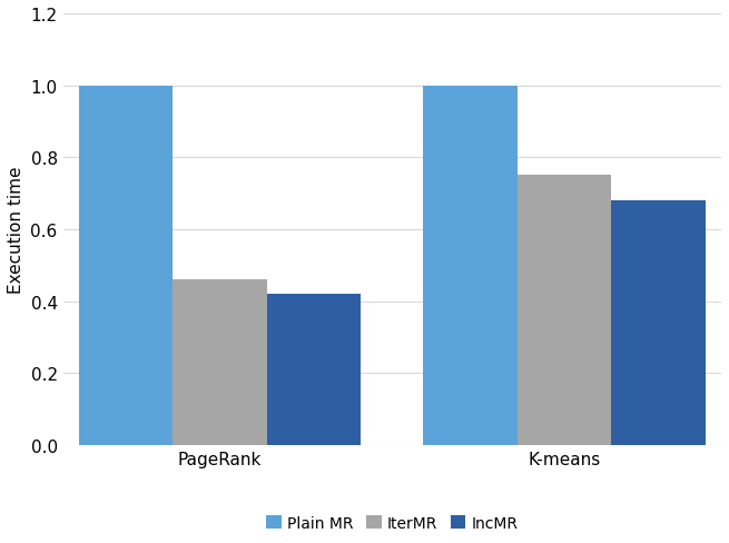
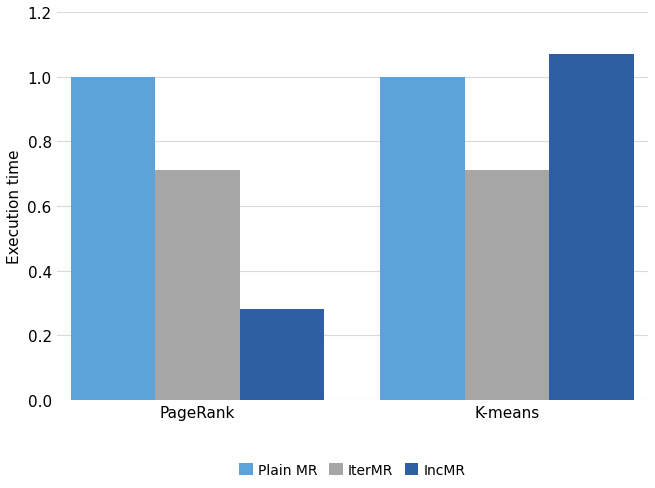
IterMR/PageRank: 0.46 -> 0.71
IncMR/PageRank: 0.42 -> 0.28
IterMR/K-means: 0.75 -> 0.71
IncMR/K-means: 0.68 -> 1.07
